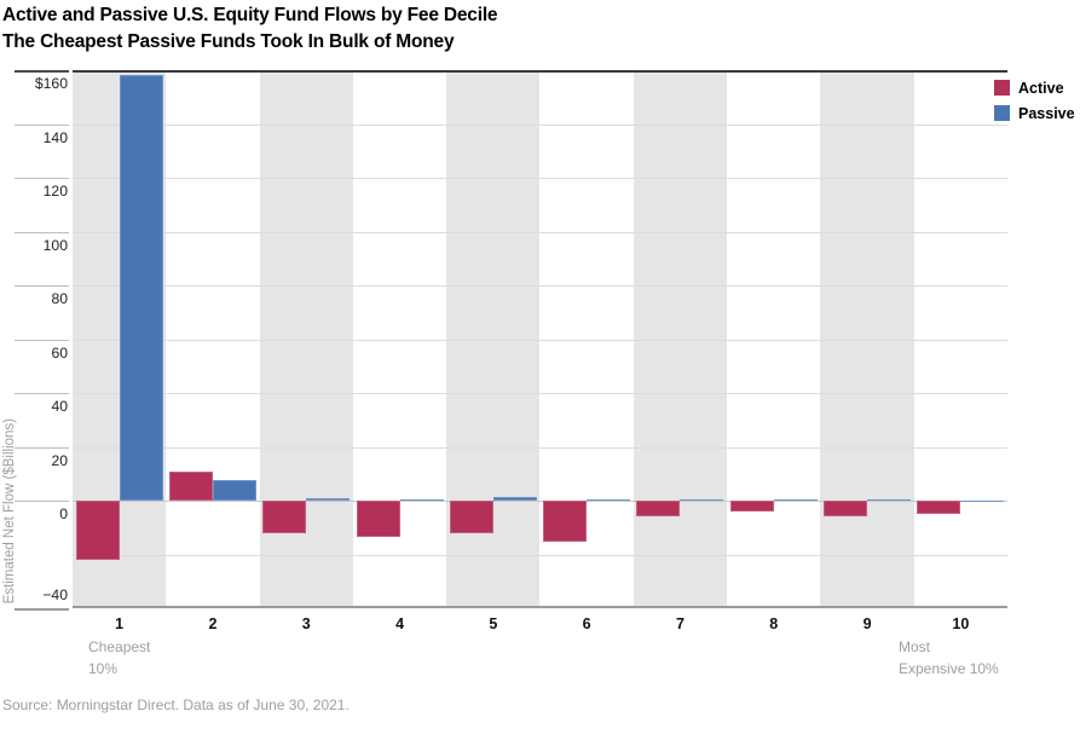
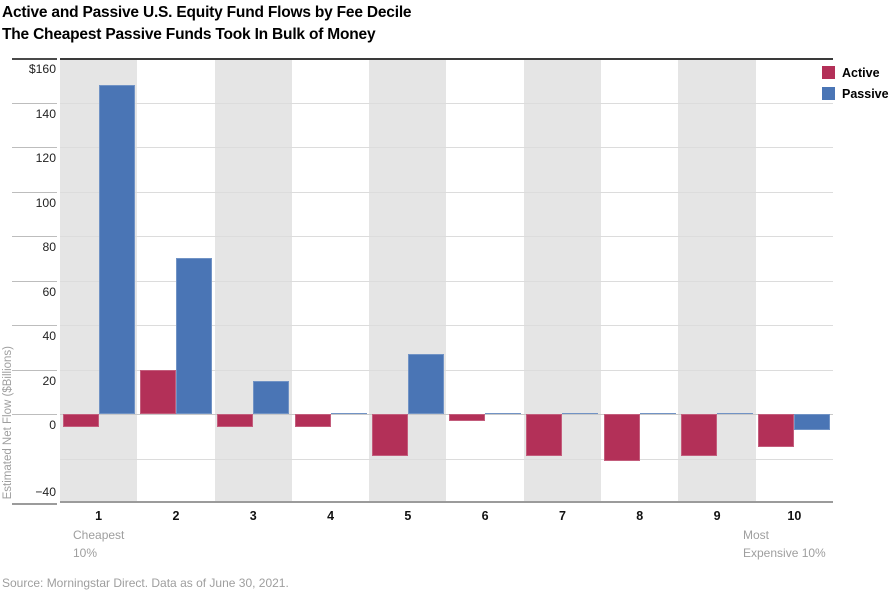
Active/1: -$22 -> -$6
Passive/1: $158 -> $148
Active/2: $11 -> $20
Passive/2: $8 -> $70
Active/3: -$12 -> -$6
Passive/3: $1 -> $15
Active/4: -$14 -> -$6
Active/5: -$12 -> -$19
Passive/5: $1 -> $27
Active/6: -$16 -> -$3
Active/7: -$6 -> -$19
Active/8: -$4 -> -$21
Active/9: -$6 -> -$19
Active/10: -$5 -> -$15
Passive/10: -$1 -> -$7
